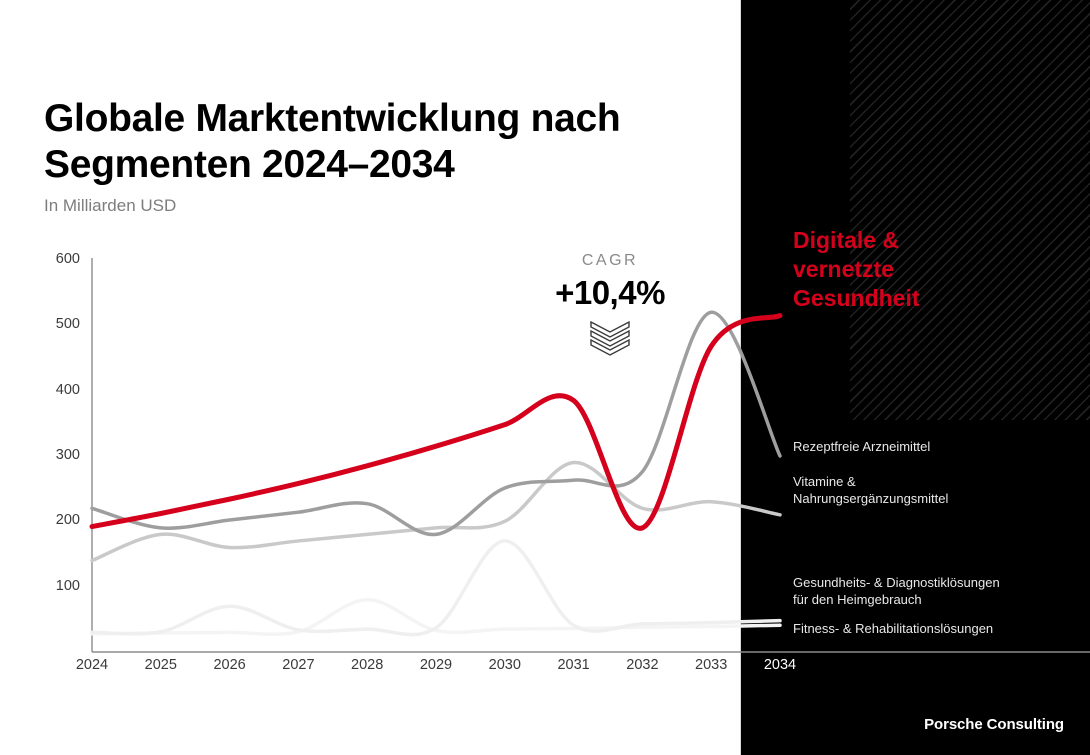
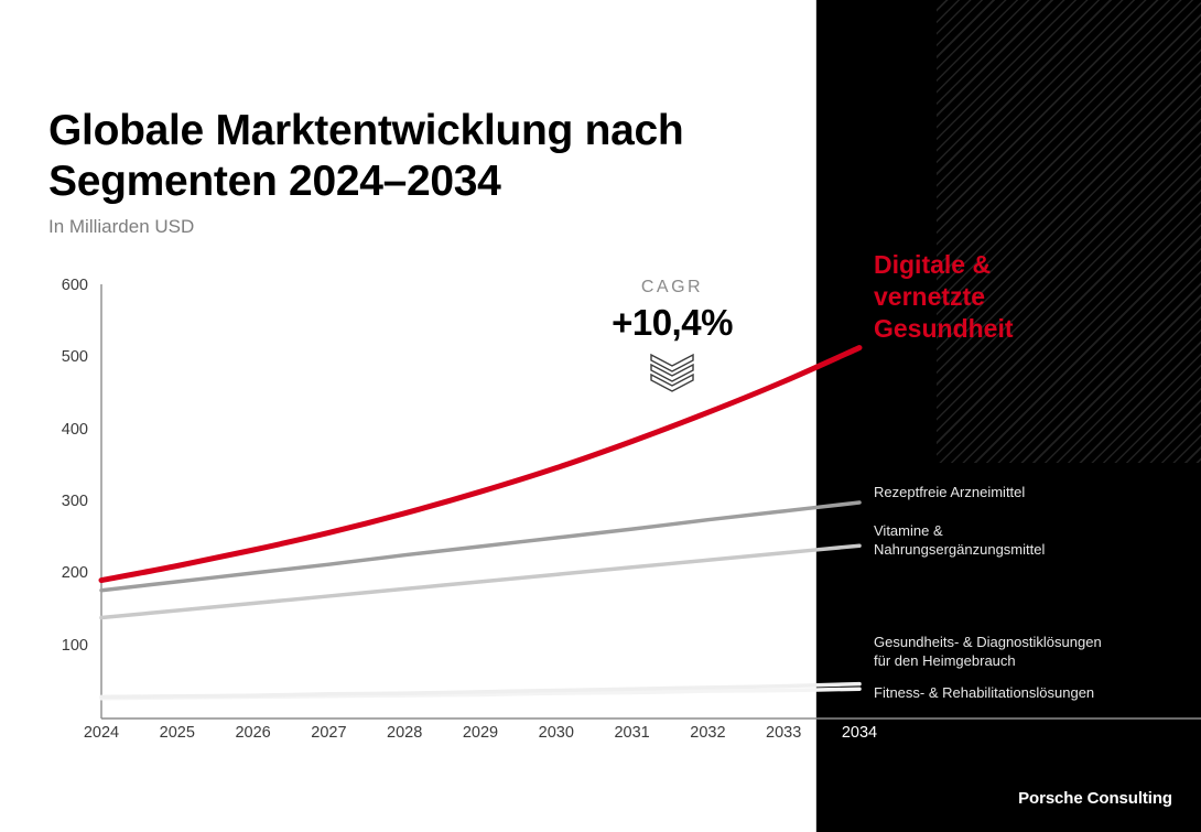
Rezeptfreie Arzneimittel/2024: 220 -> 180
Vitamine & Nahrungsergänzungsmittel/2025: 180 -> 150
Gesundheits- & Diagnostiklösungen für den Heimgebrauch/2026: 70 -> 30
Fitness- & Rehabilitationslösungen/2028: 80 -> 30
Rezeptfreie Arzneimittel/2029: 180 -> 240
Gesundheits- & Diagnostiklösungen für den Heimgebrauch/2030: 170 -> 40
Vitamine & Nahrungsergänzungsmittel/2031: 290 -> 210
Digitale & vernetzte Gesundheit/2032: 190 -> 420
Rezeptfreie Arzneimittel/2033: 520 -> 290
Vitamine & Nahrungsergänzungsmittel/2034: 210 -> 240
